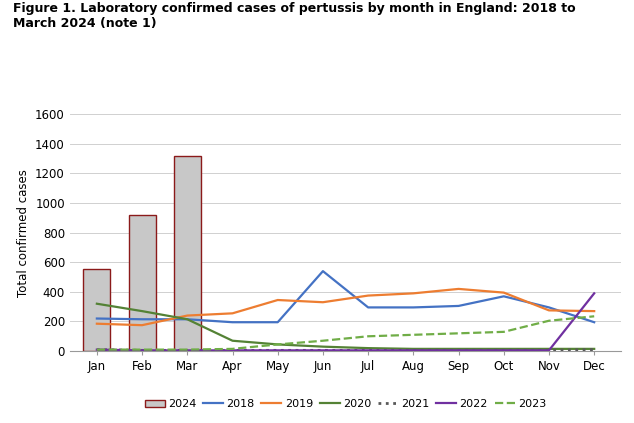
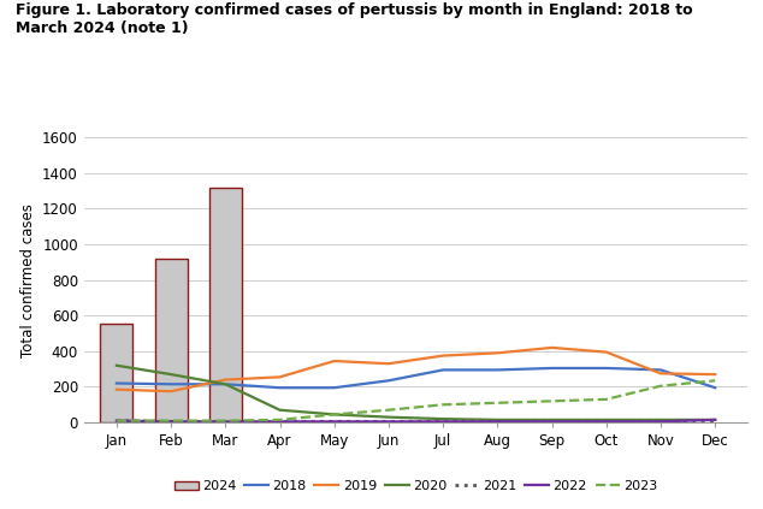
2018/Jun: 540 -> 240
2018/Oct: 370 -> 300
2022/Dec: 390 -> 20
